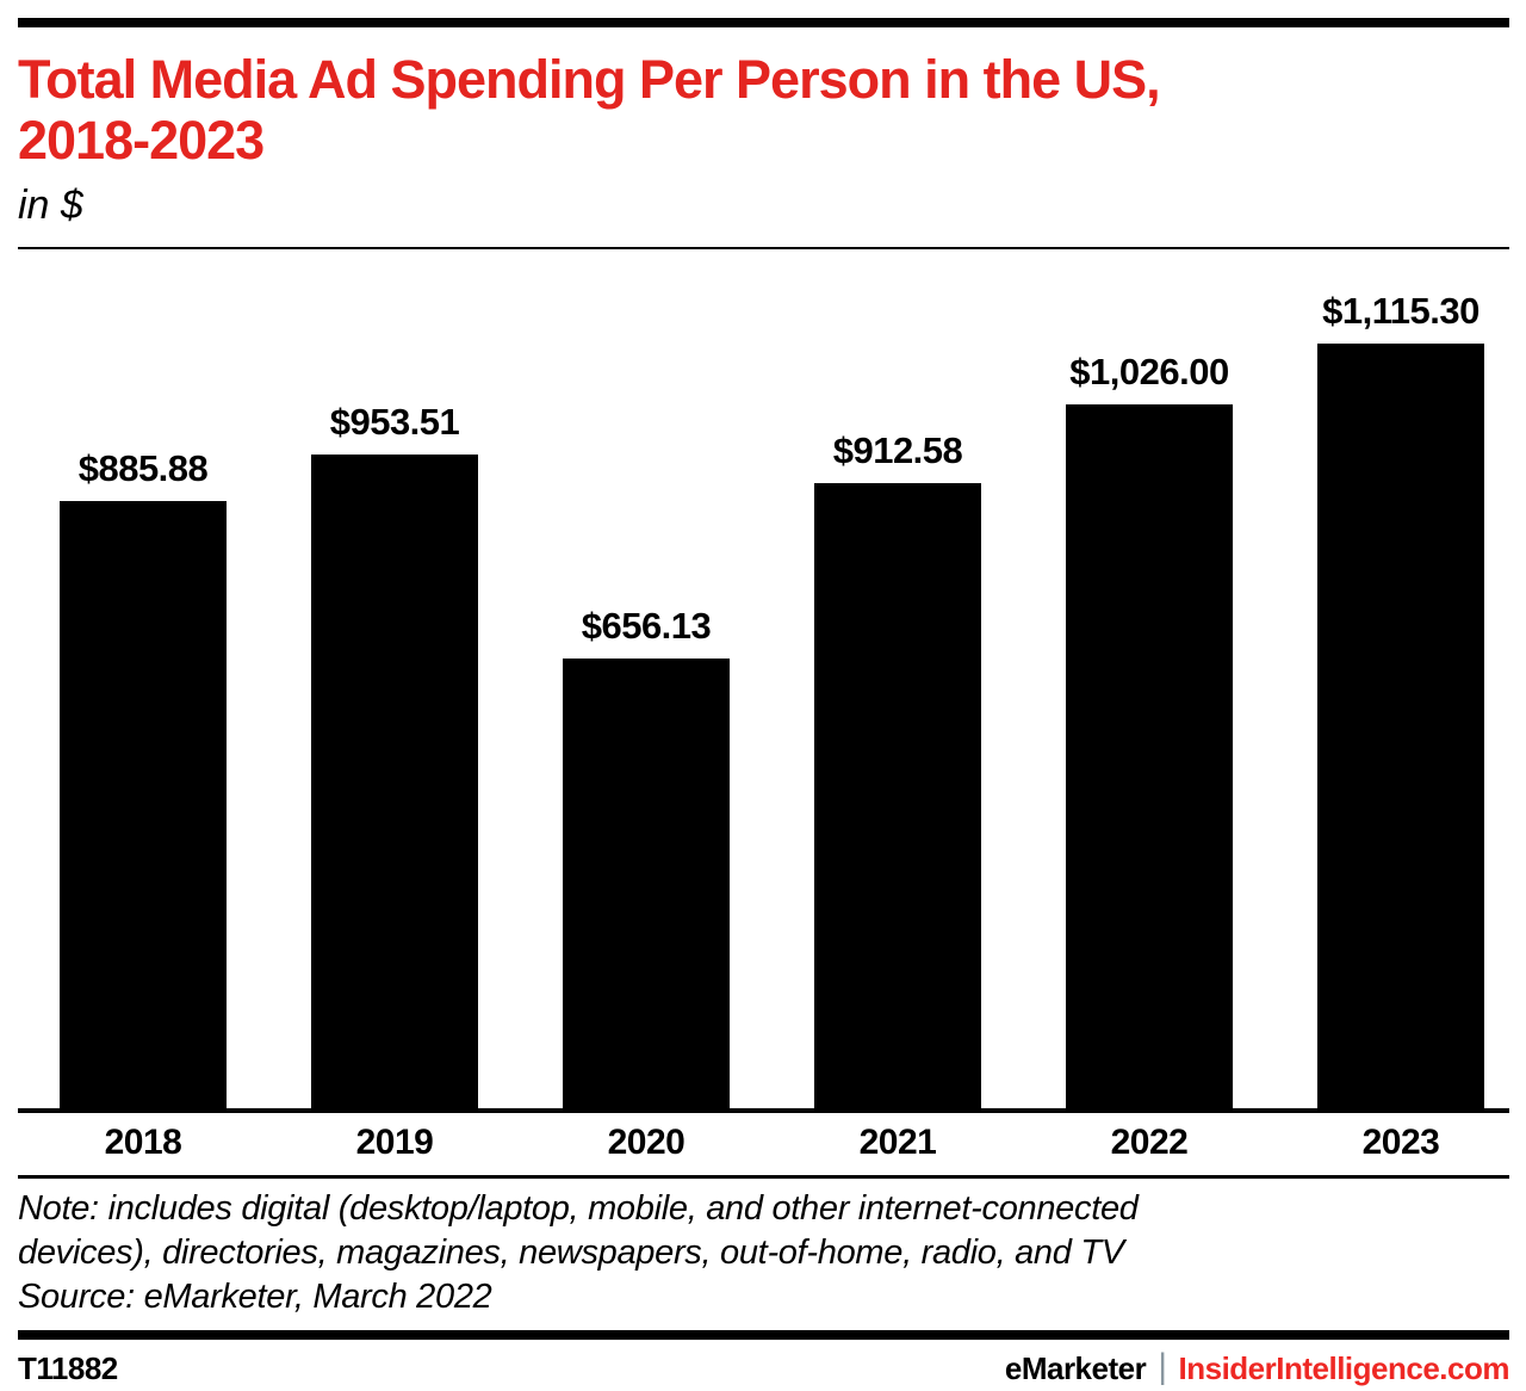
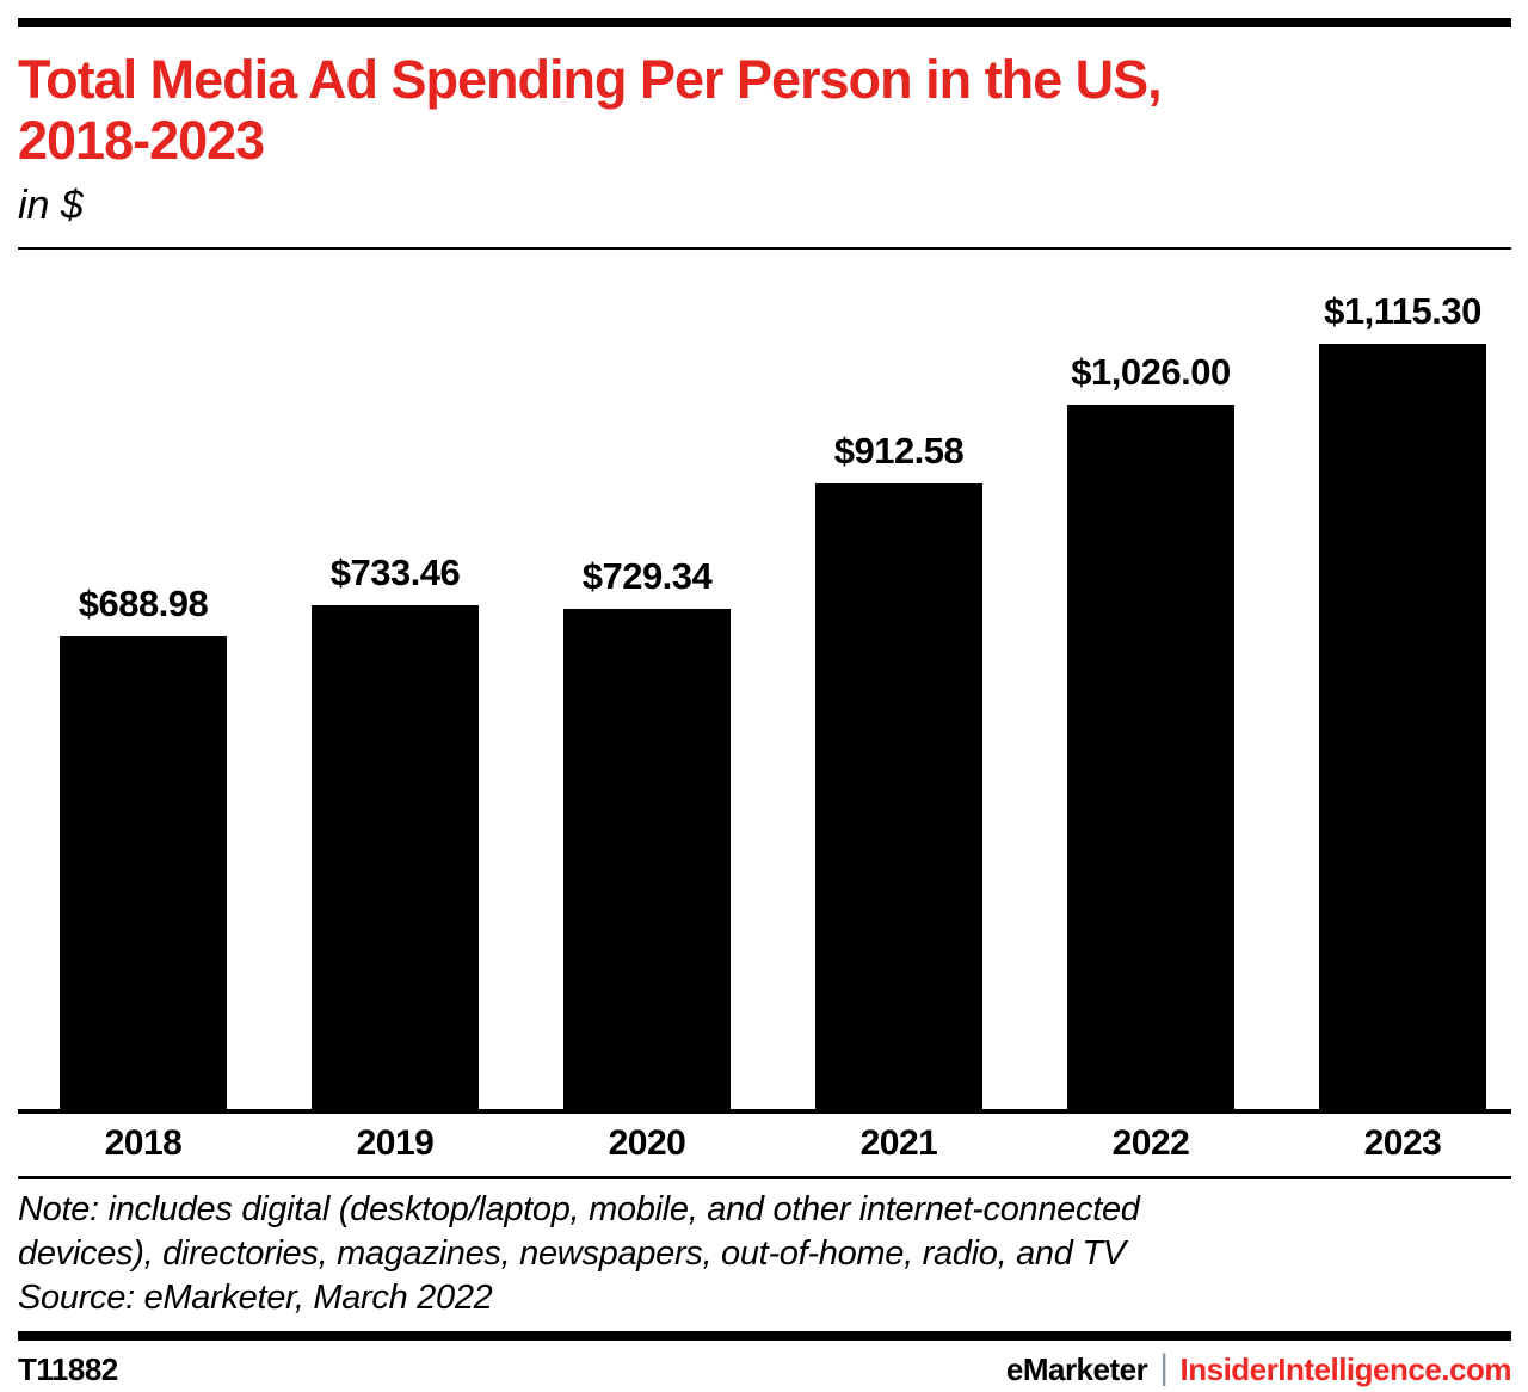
2018: $885.88 -> $688.98
2019: $953.51 -> $733.46
2020: $656.13 -> $729.34
